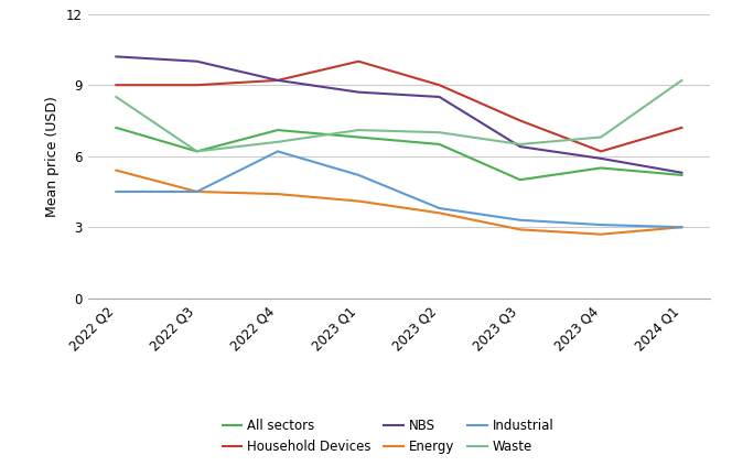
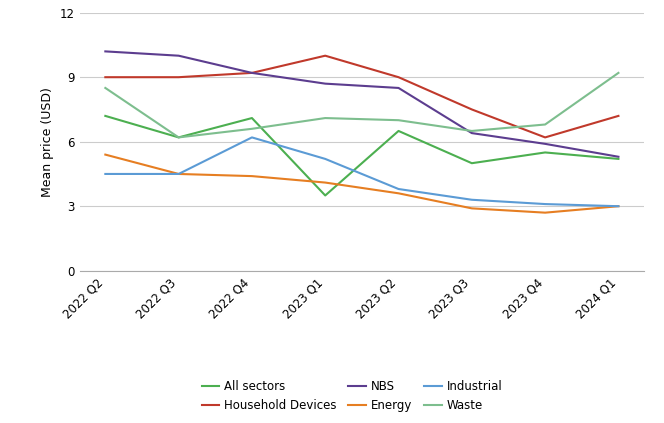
All sectors/2023 Q1: 6.8 -> 3.5
